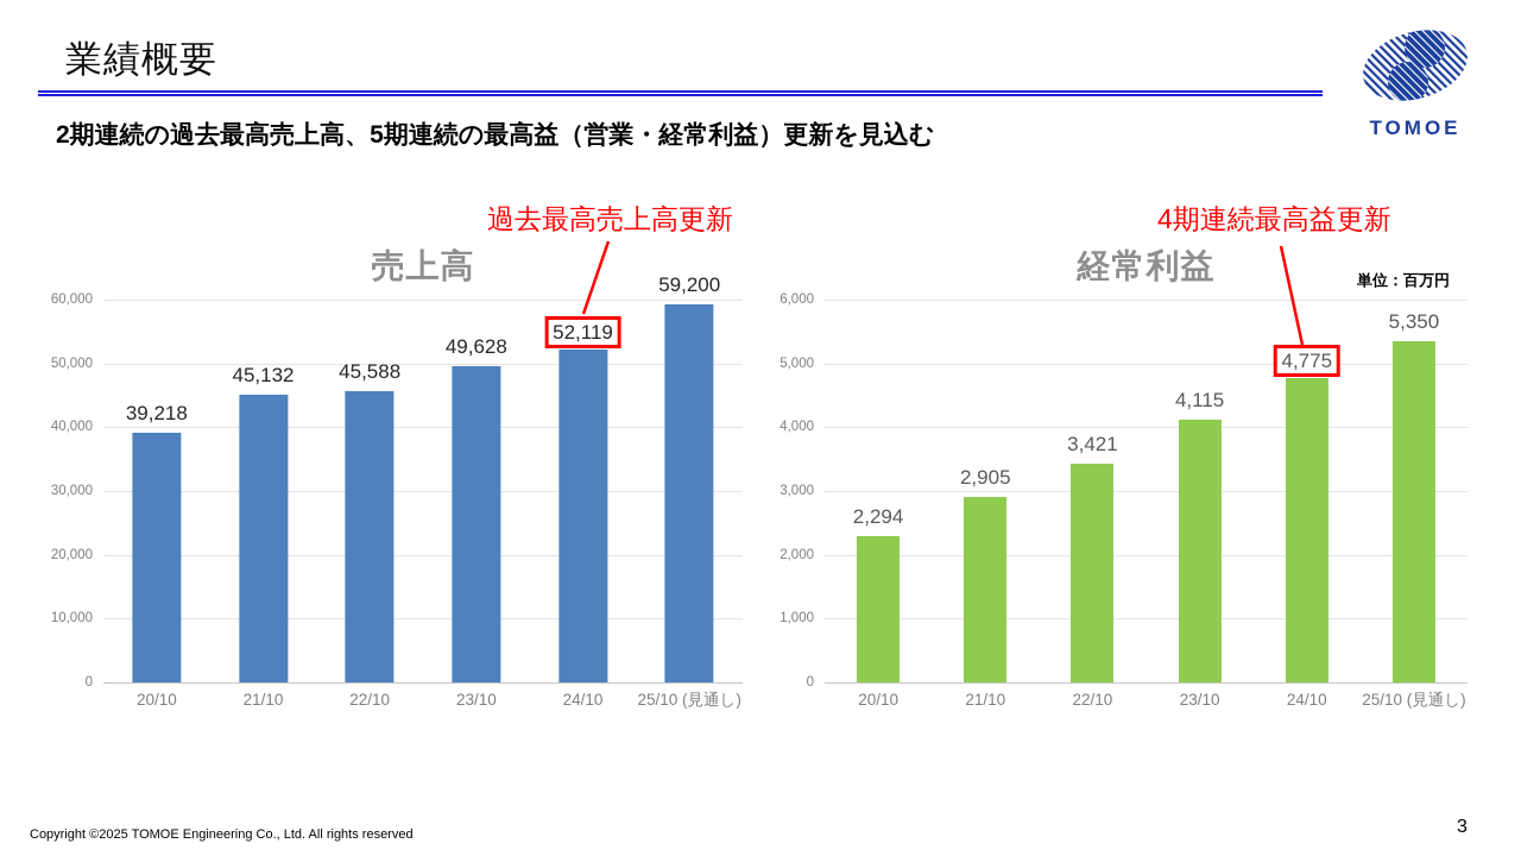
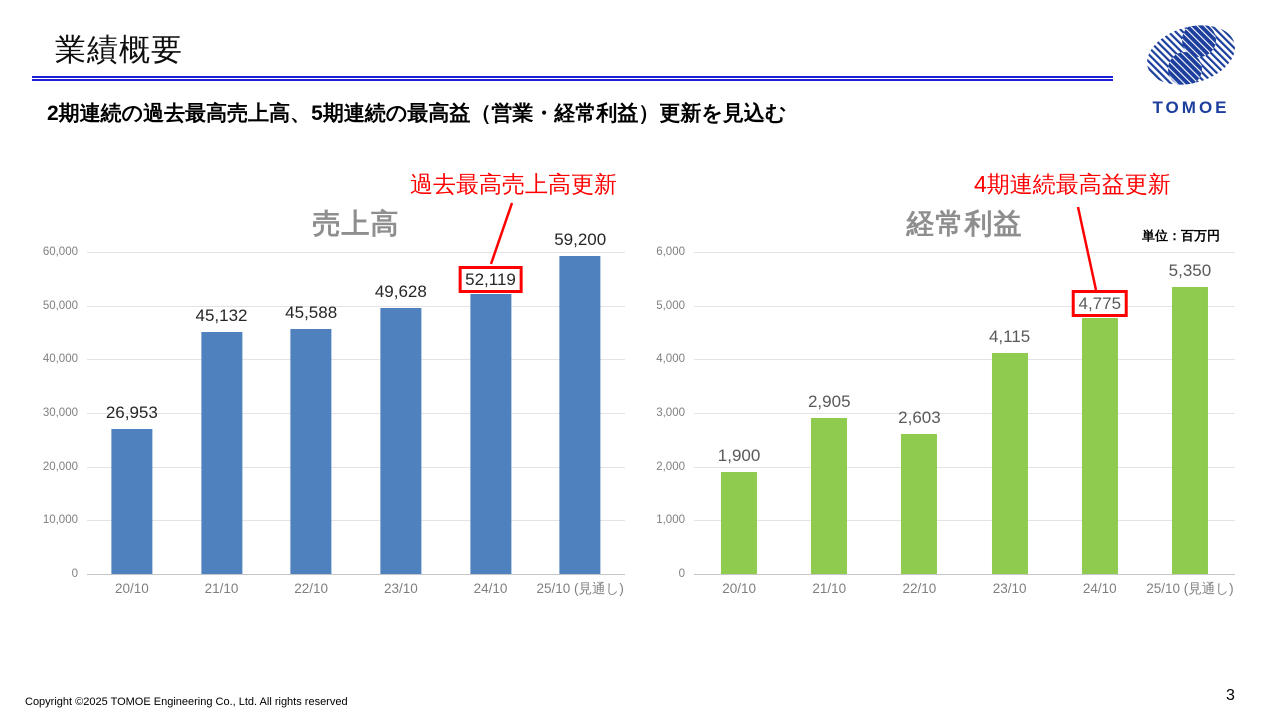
売上高/20/10: 39,218 -> 26,953
経常利益/20/10: 2,294 -> 1,900
経常利益/22/10: 3,421 -> 2,603
